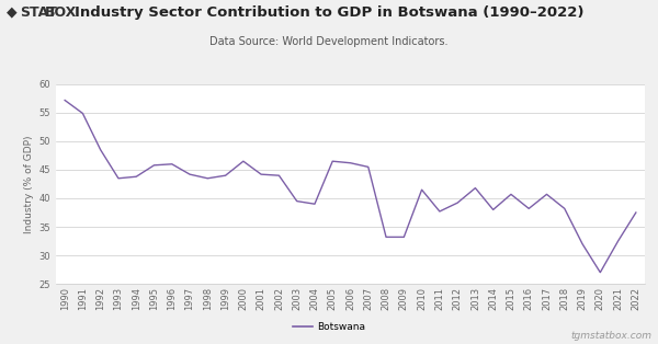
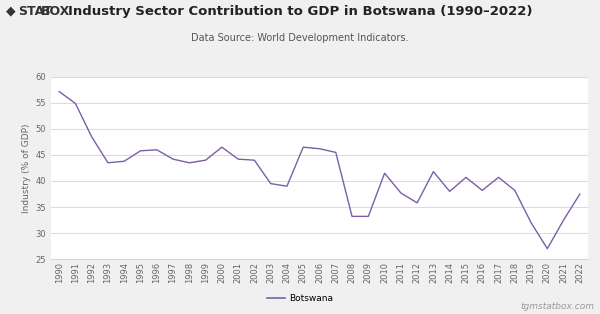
2012: 39.2 -> 35.8
